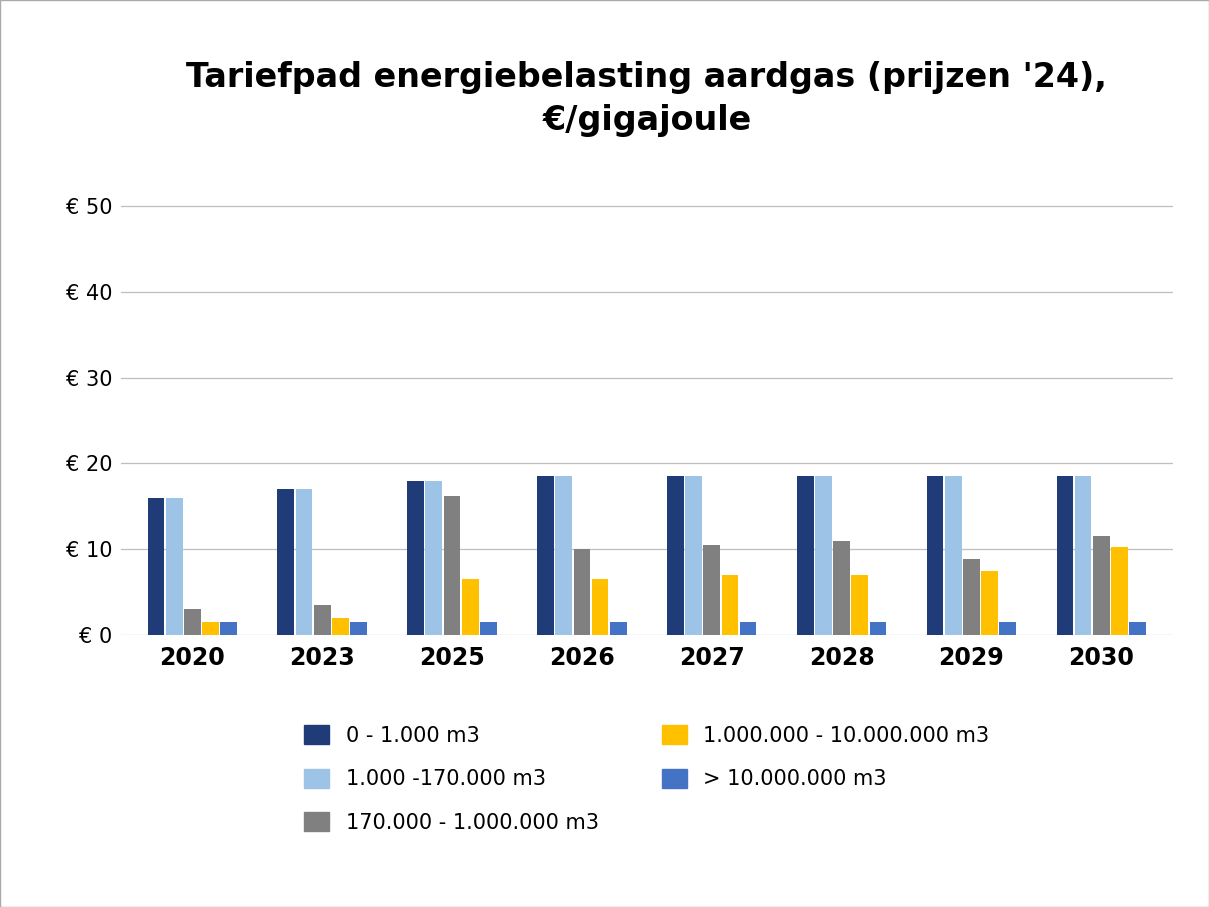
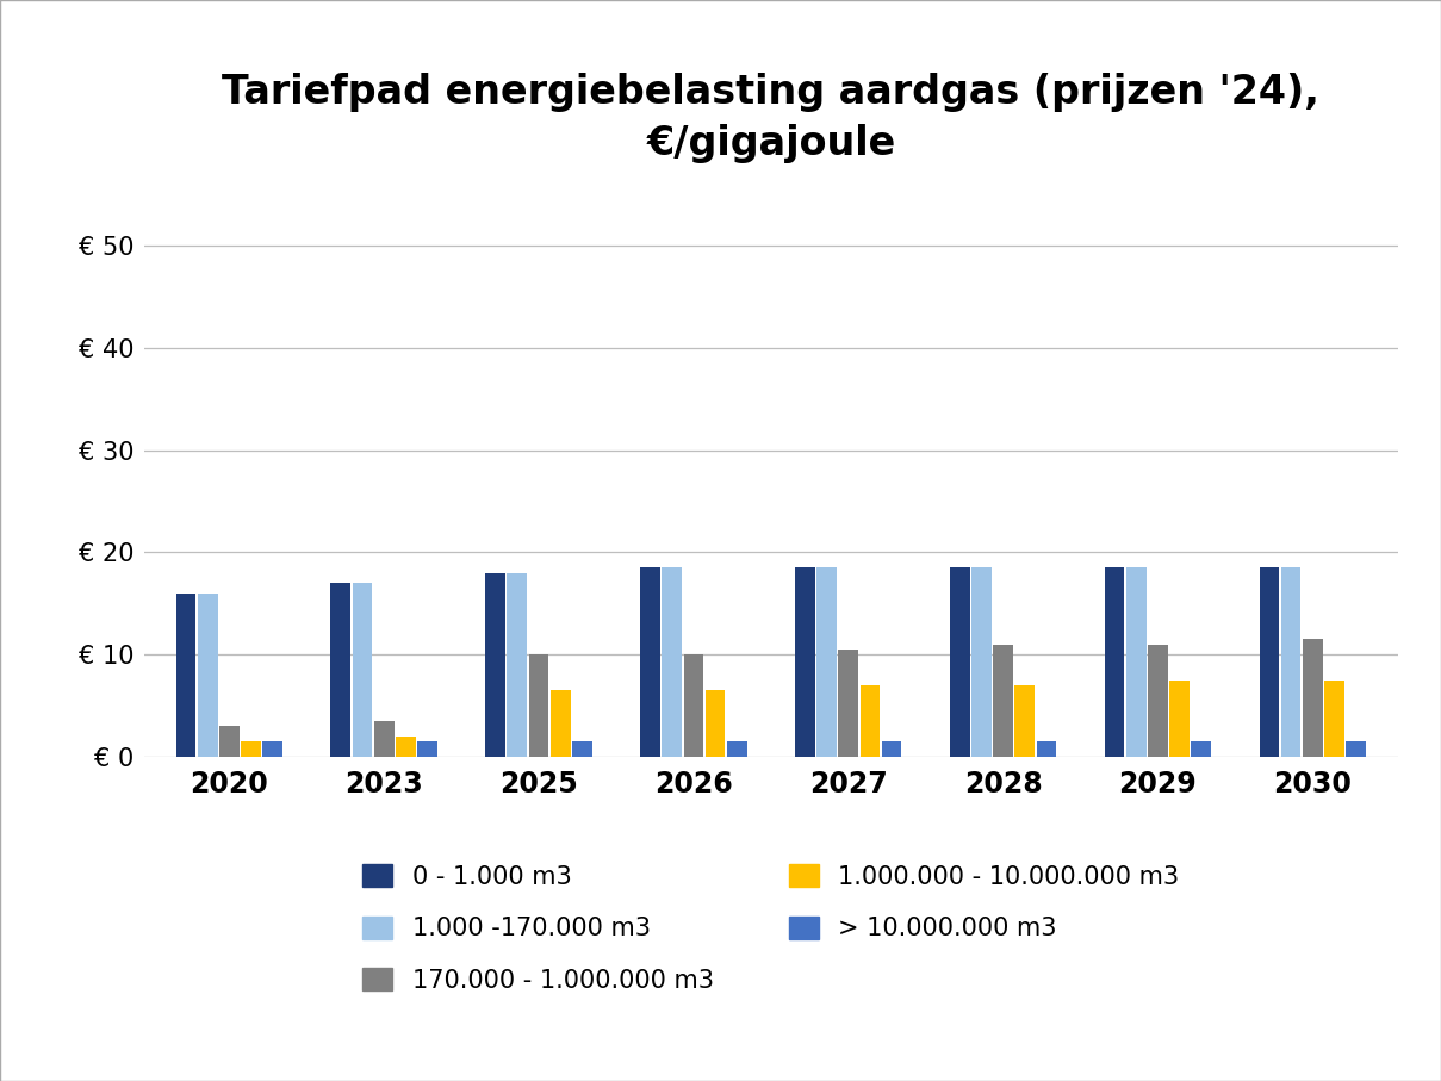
170.000 - 1.000.000 m3/2025: € 16.2 -> € 10.0
170.000 - 1.000.000 m3/2029: € 8.8 -> € 11.0
1.000.000 - 10.000.000 m3/2030: € 10.2 -> € 7.5
